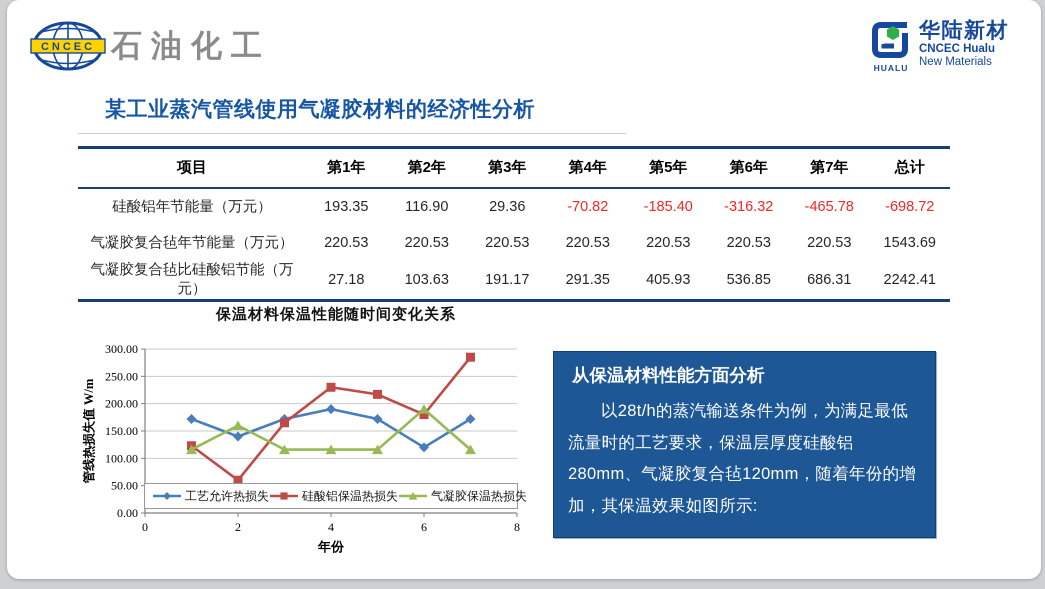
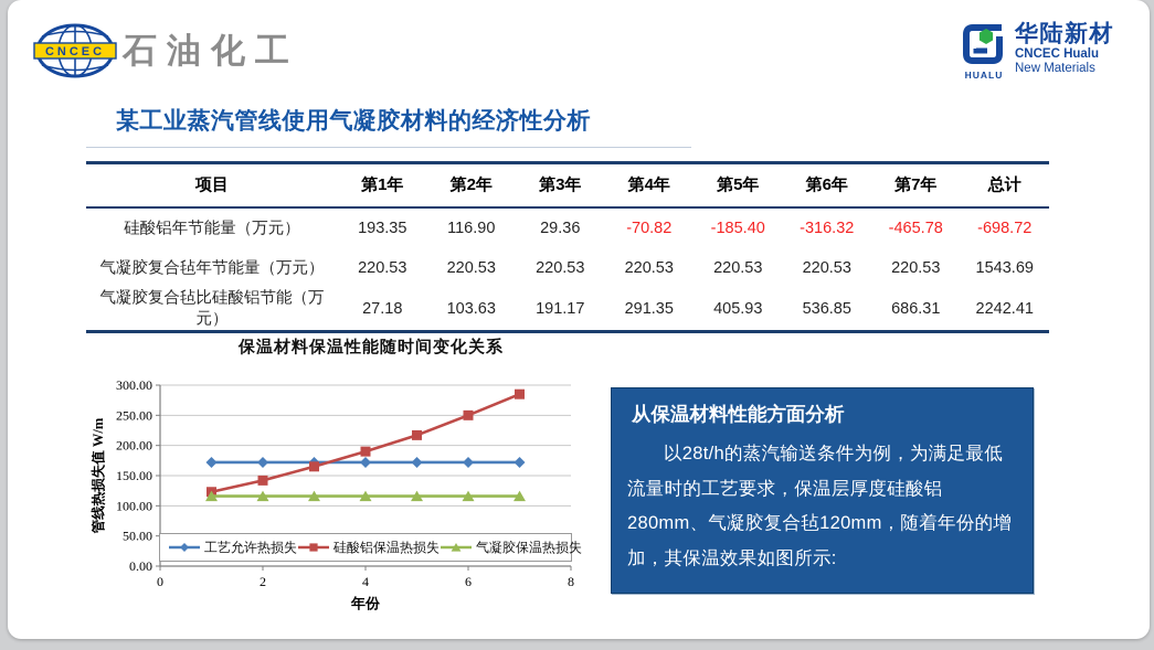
工艺允许热损失/2: 140 -> 170
硅酸铝保温热损失/2: 60 -> 140
气凝胶保温热损失/2: 160 -> 120
工艺允许热损失/4: 190 -> 170
硅酸铝保温热损失/4: 230 -> 190
工艺允许热损失/6: 120 -> 170
硅酸铝保温热损失/6: 180 -> 250
气凝胶保温热损失/6: 190 -> 120
